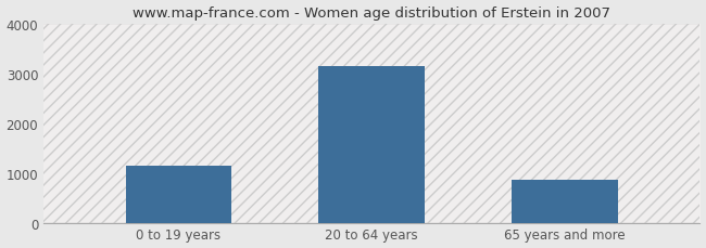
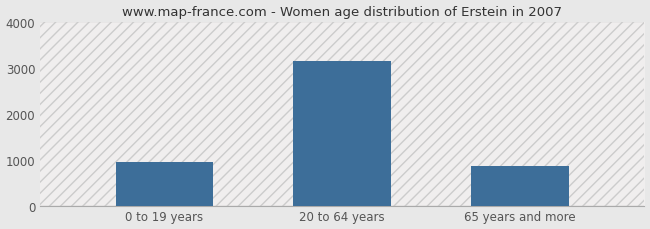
0 to 19 years: 1150 -> 950
